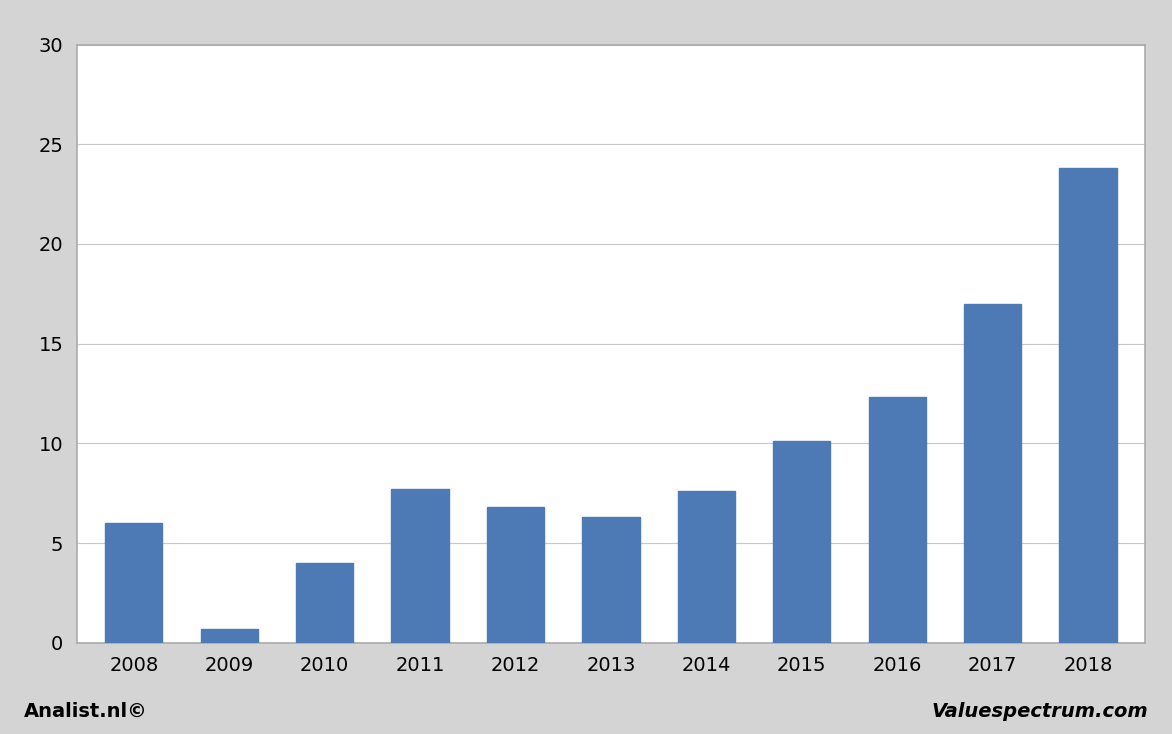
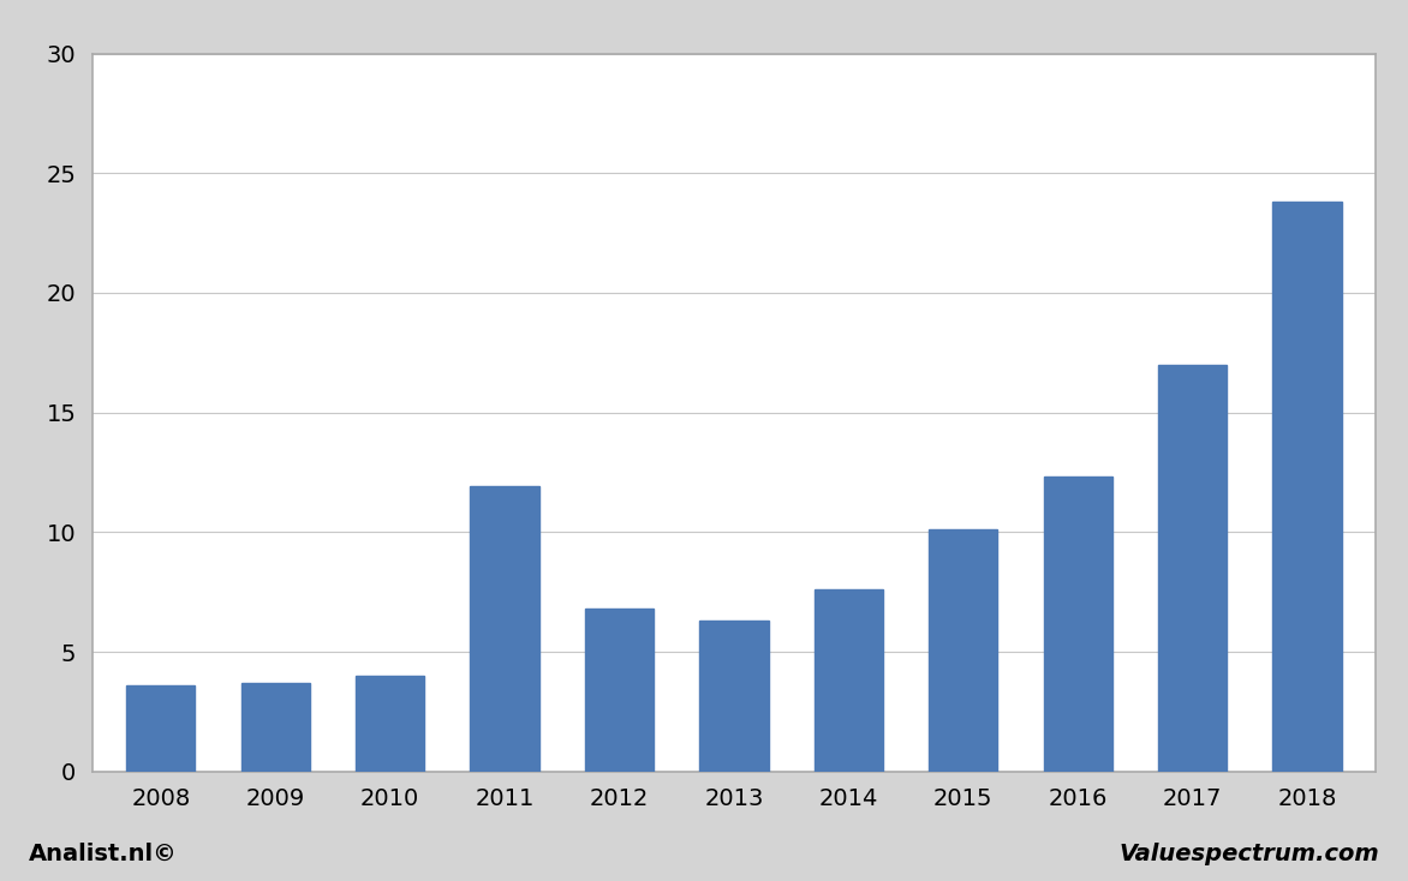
2008: 6.0 -> 3.6
2009: 0.7 -> 3.7
2011: 7.7 -> 11.9
